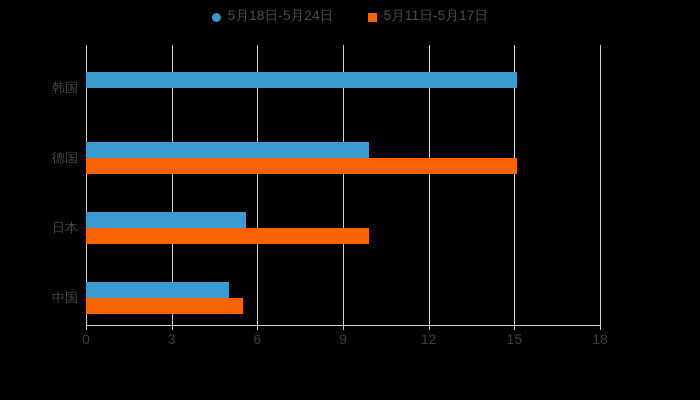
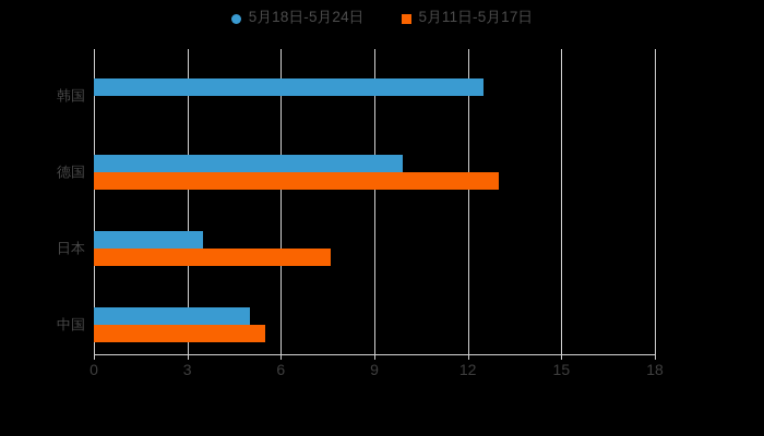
5月18日-5月24日/韩国: 15.1 -> 12.5
5月11日-5月17日/德国: 15.1 -> 13.0
5月18日-5月24日/日本: 5.6 -> 3.5
5月11日-5月17日/日本: 9.9 -> 7.6
